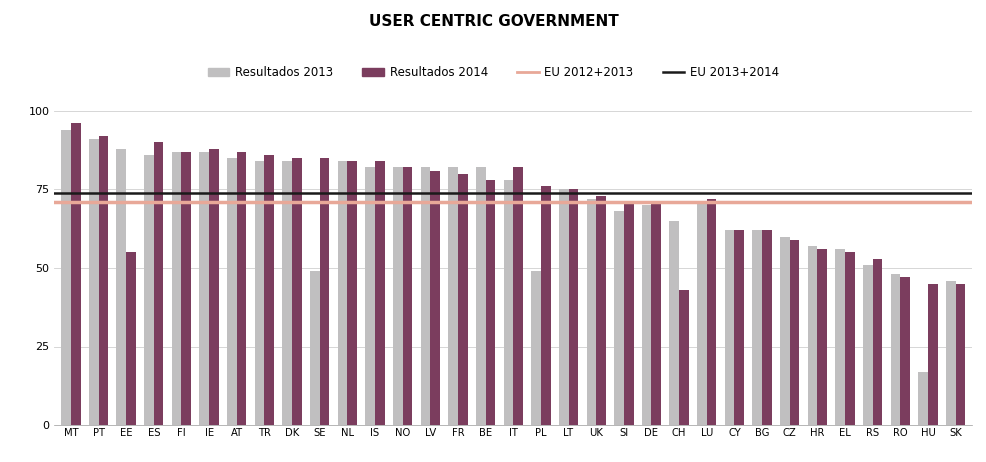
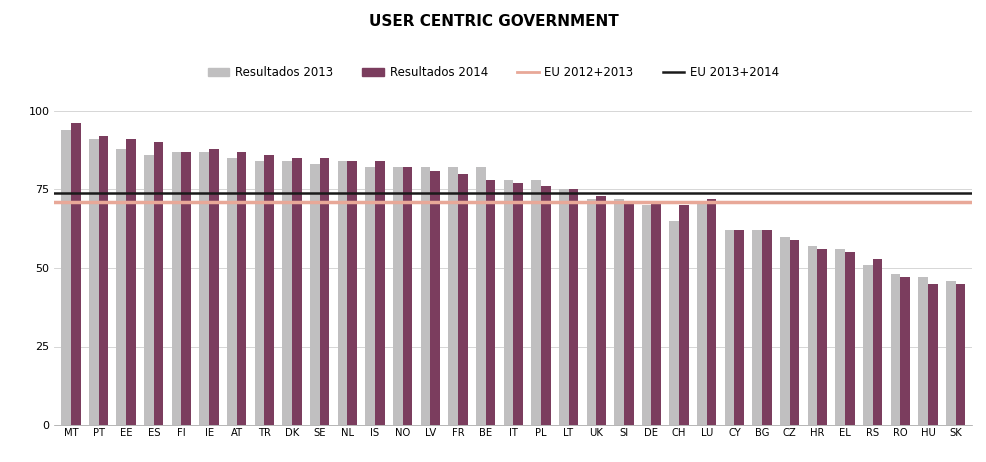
Resultados 2014/EE: 55 -> 91
Resultados 2013/SE: 49 -> 83
Resultados 2014/IT: 82 -> 77
Resultados 2013/PL: 49 -> 78
Resultados 2013/SI: 68 -> 72
Resultados 2014/CH: 43 -> 70
Resultados 2013/HU: 17 -> 47
